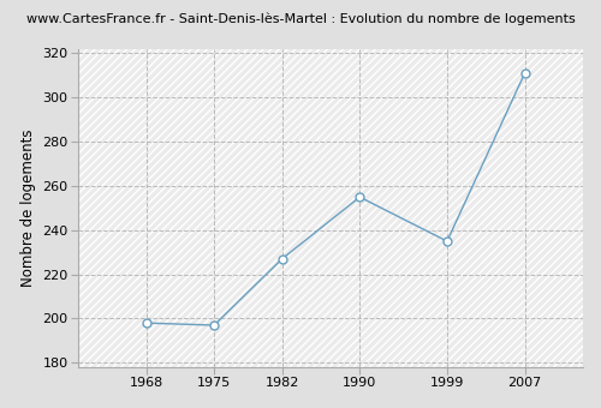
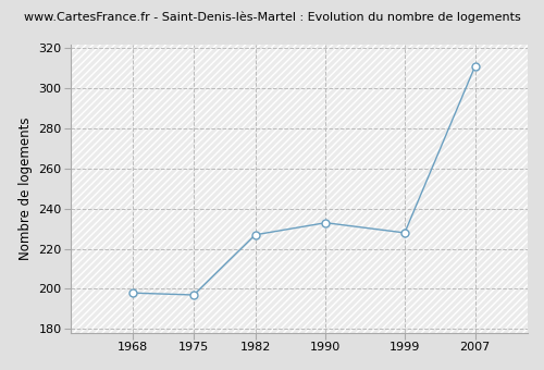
1990: 255 -> 233
1999: 235 -> 228
